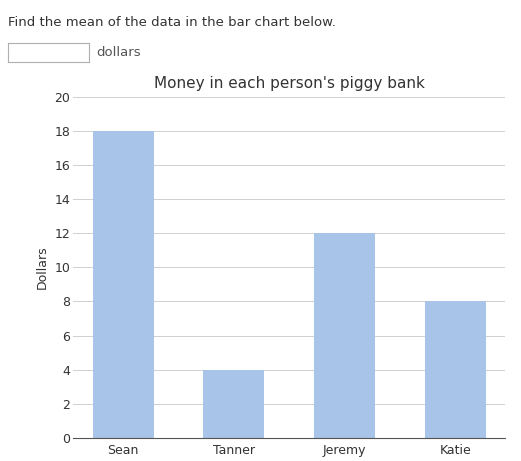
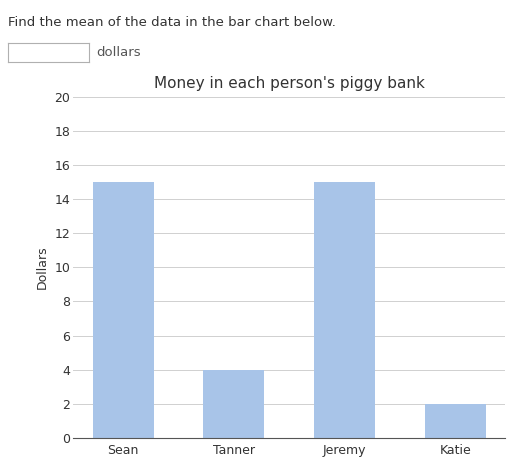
Sean: 18 -> 15
Jeremy: 12 -> 15
Katie: 8 -> 2
